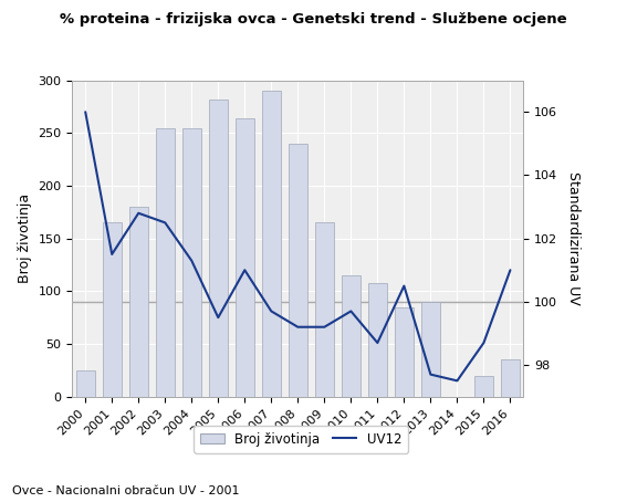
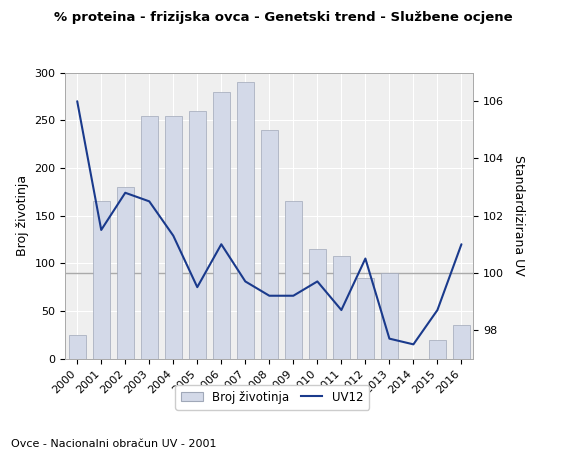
Broj životinja/2005: 282 -> 260
Broj životinja/2006: 264 -> 280
